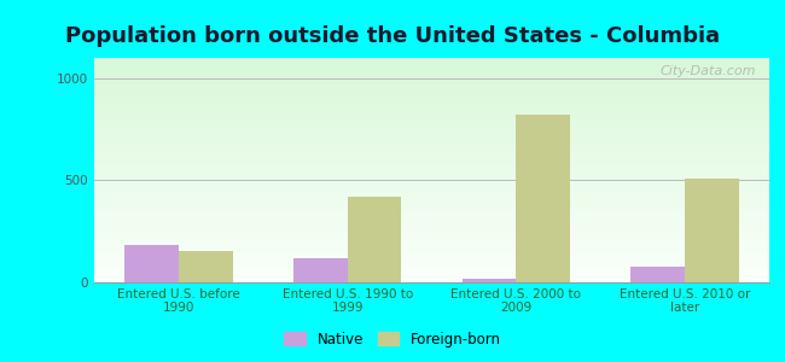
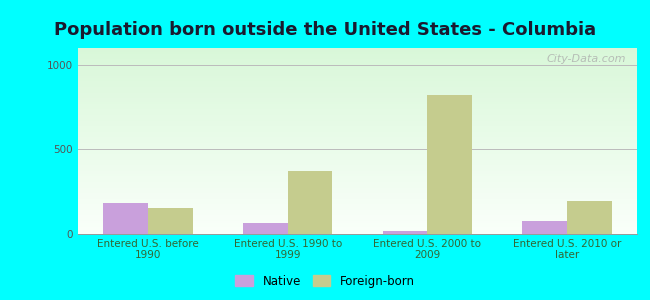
Native/Entered U.S. 1990 to 1999: 120 -> 60
Foreign-born/Entered U.S. 1990 to 1999: 420 -> 370
Foreign-born/Entered U.S. 2010 or later: 510 -> 200
